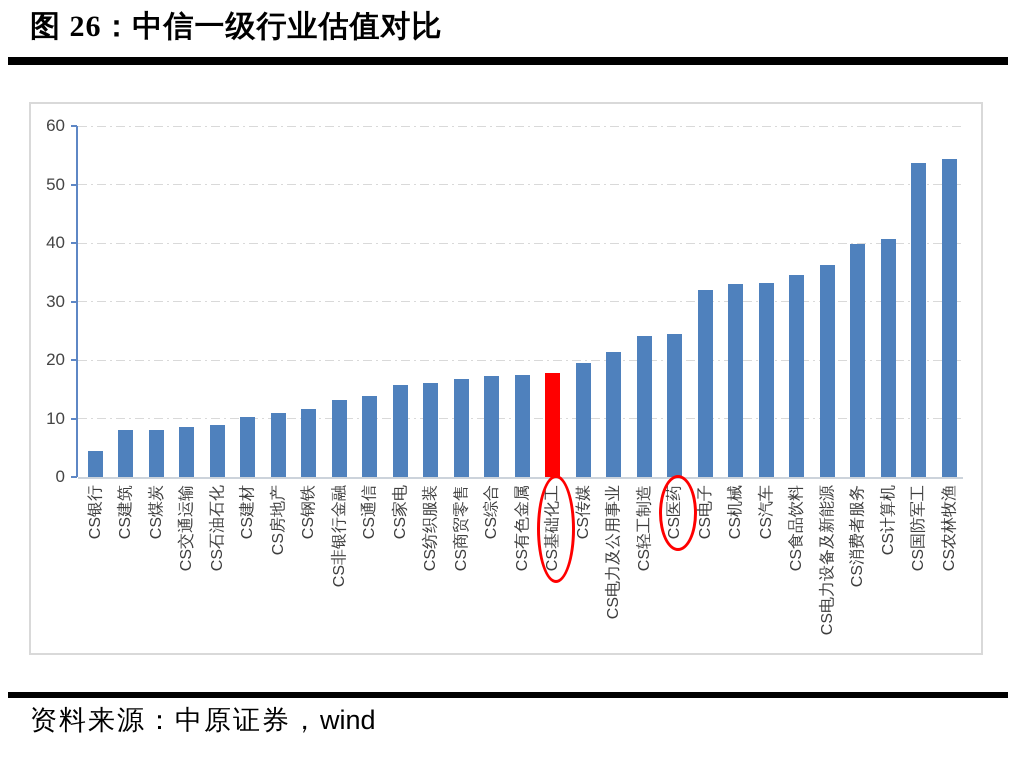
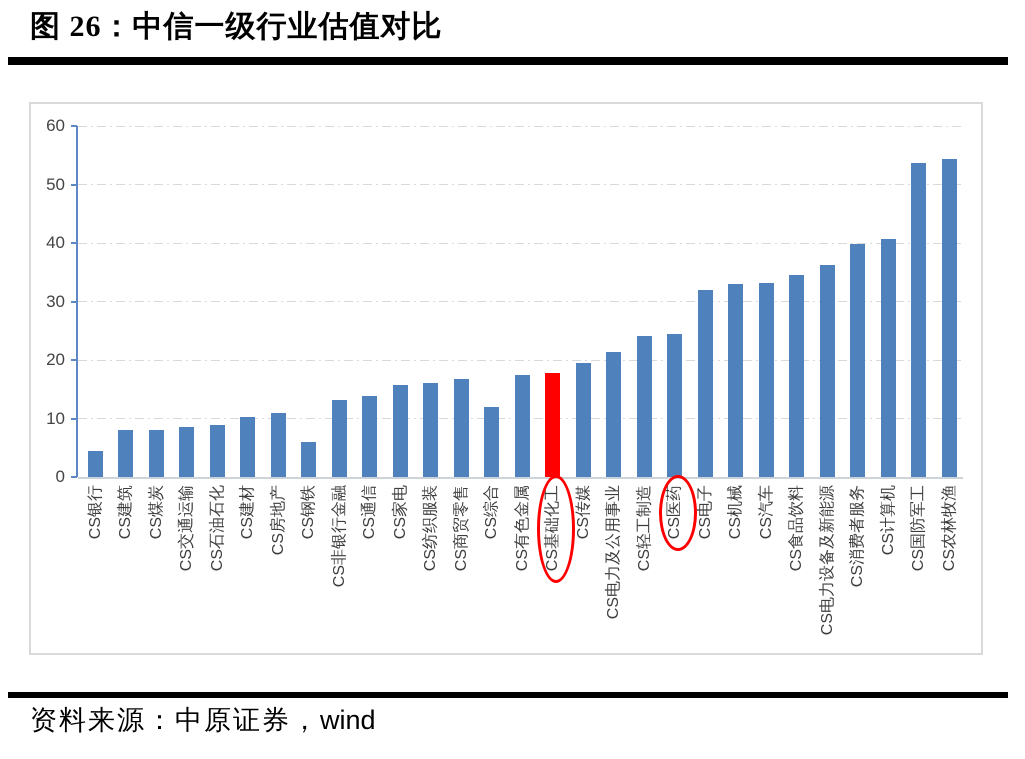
CS钢铁: 12 -> 6
CS综合: 17 -> 12
